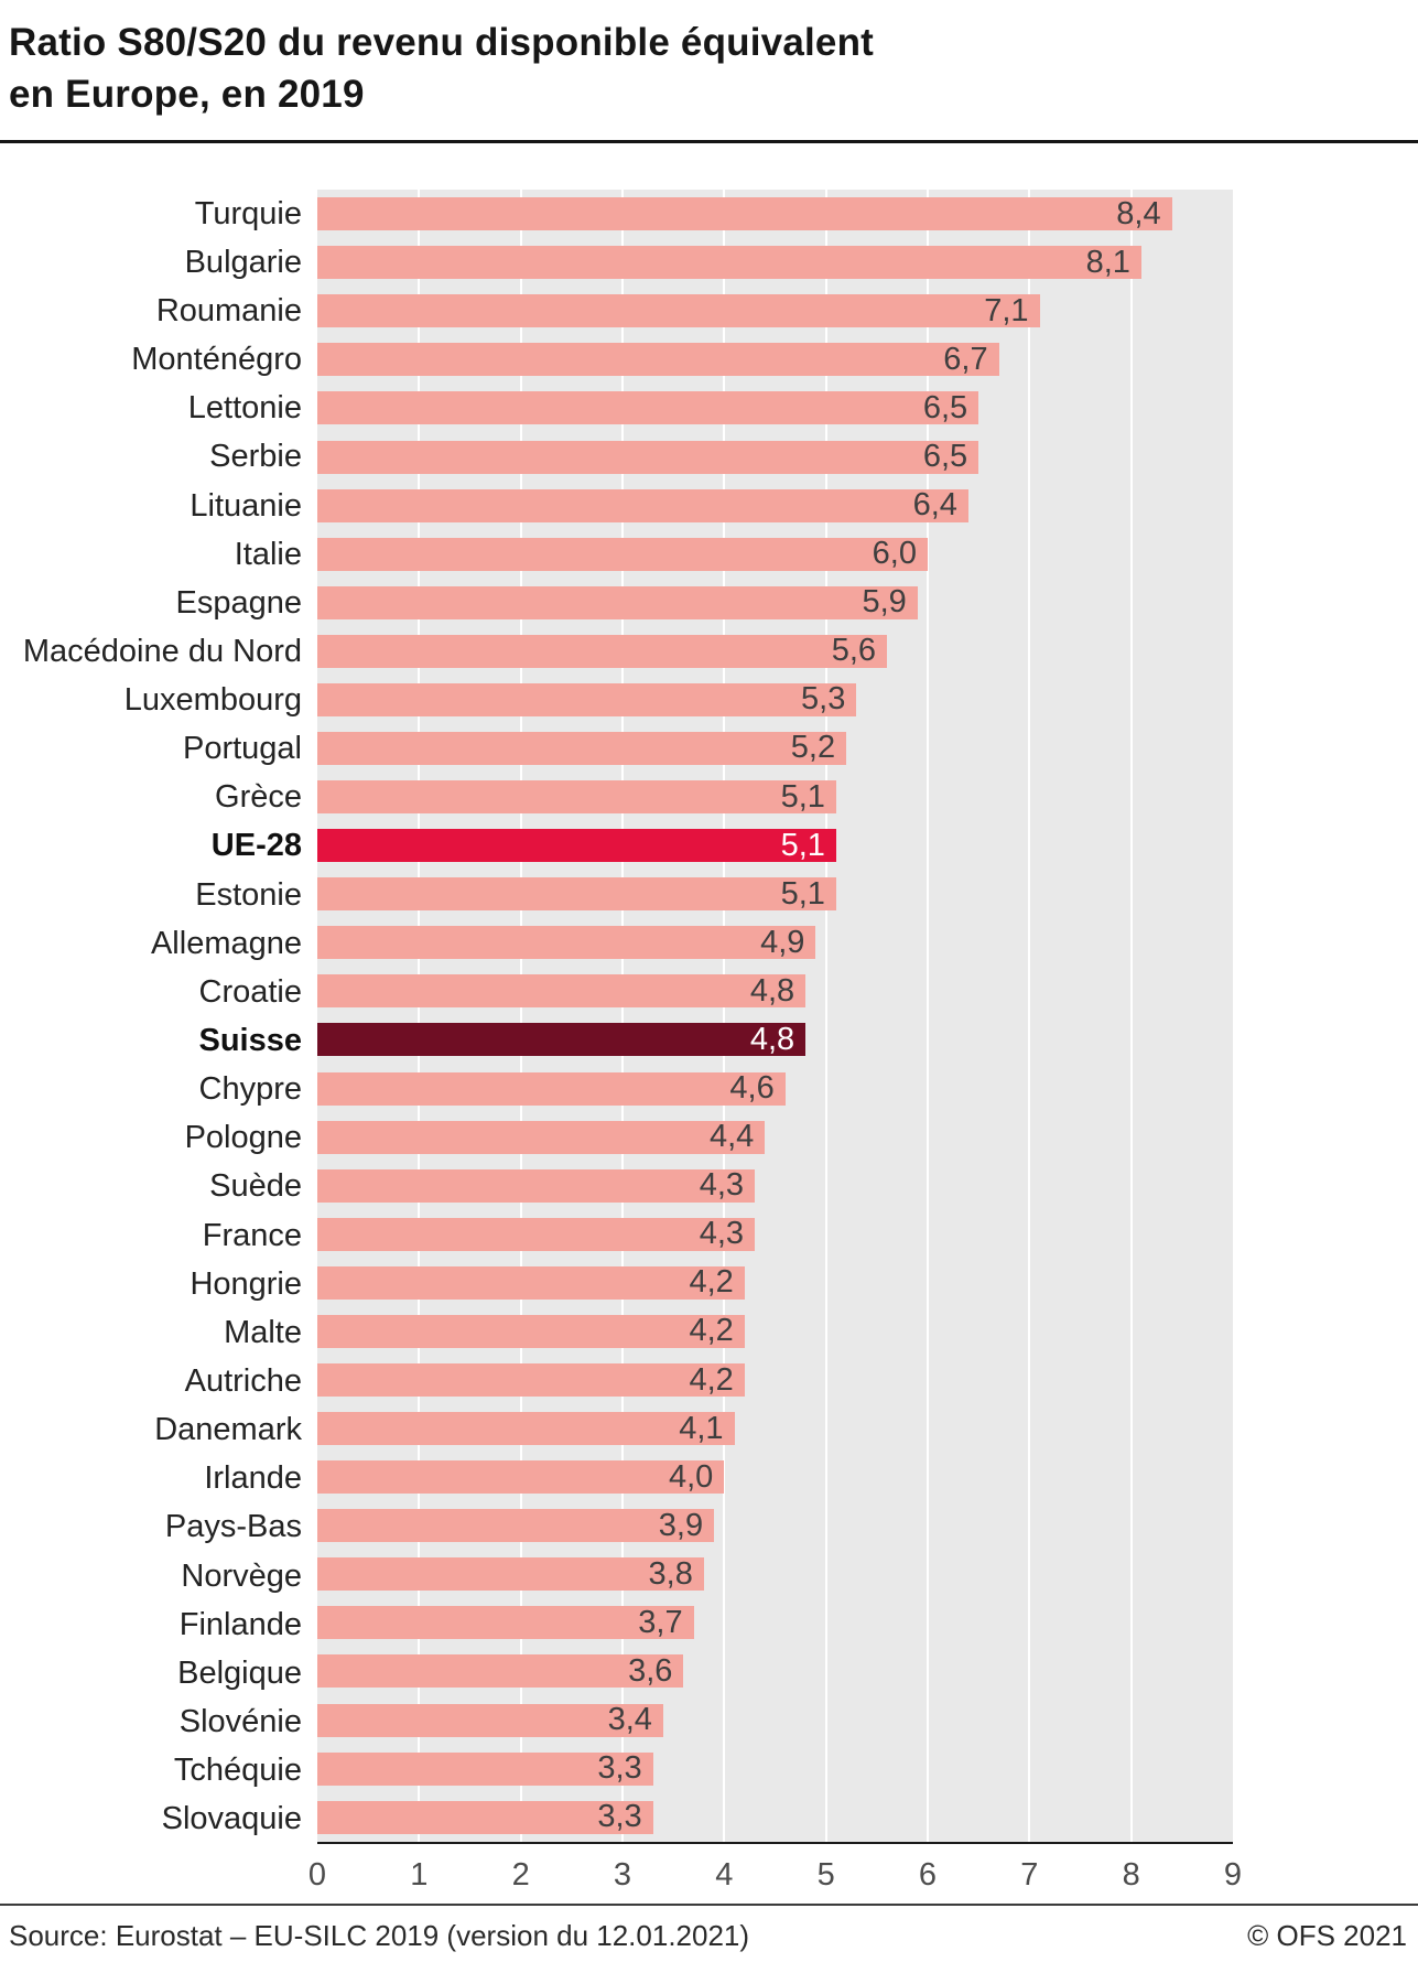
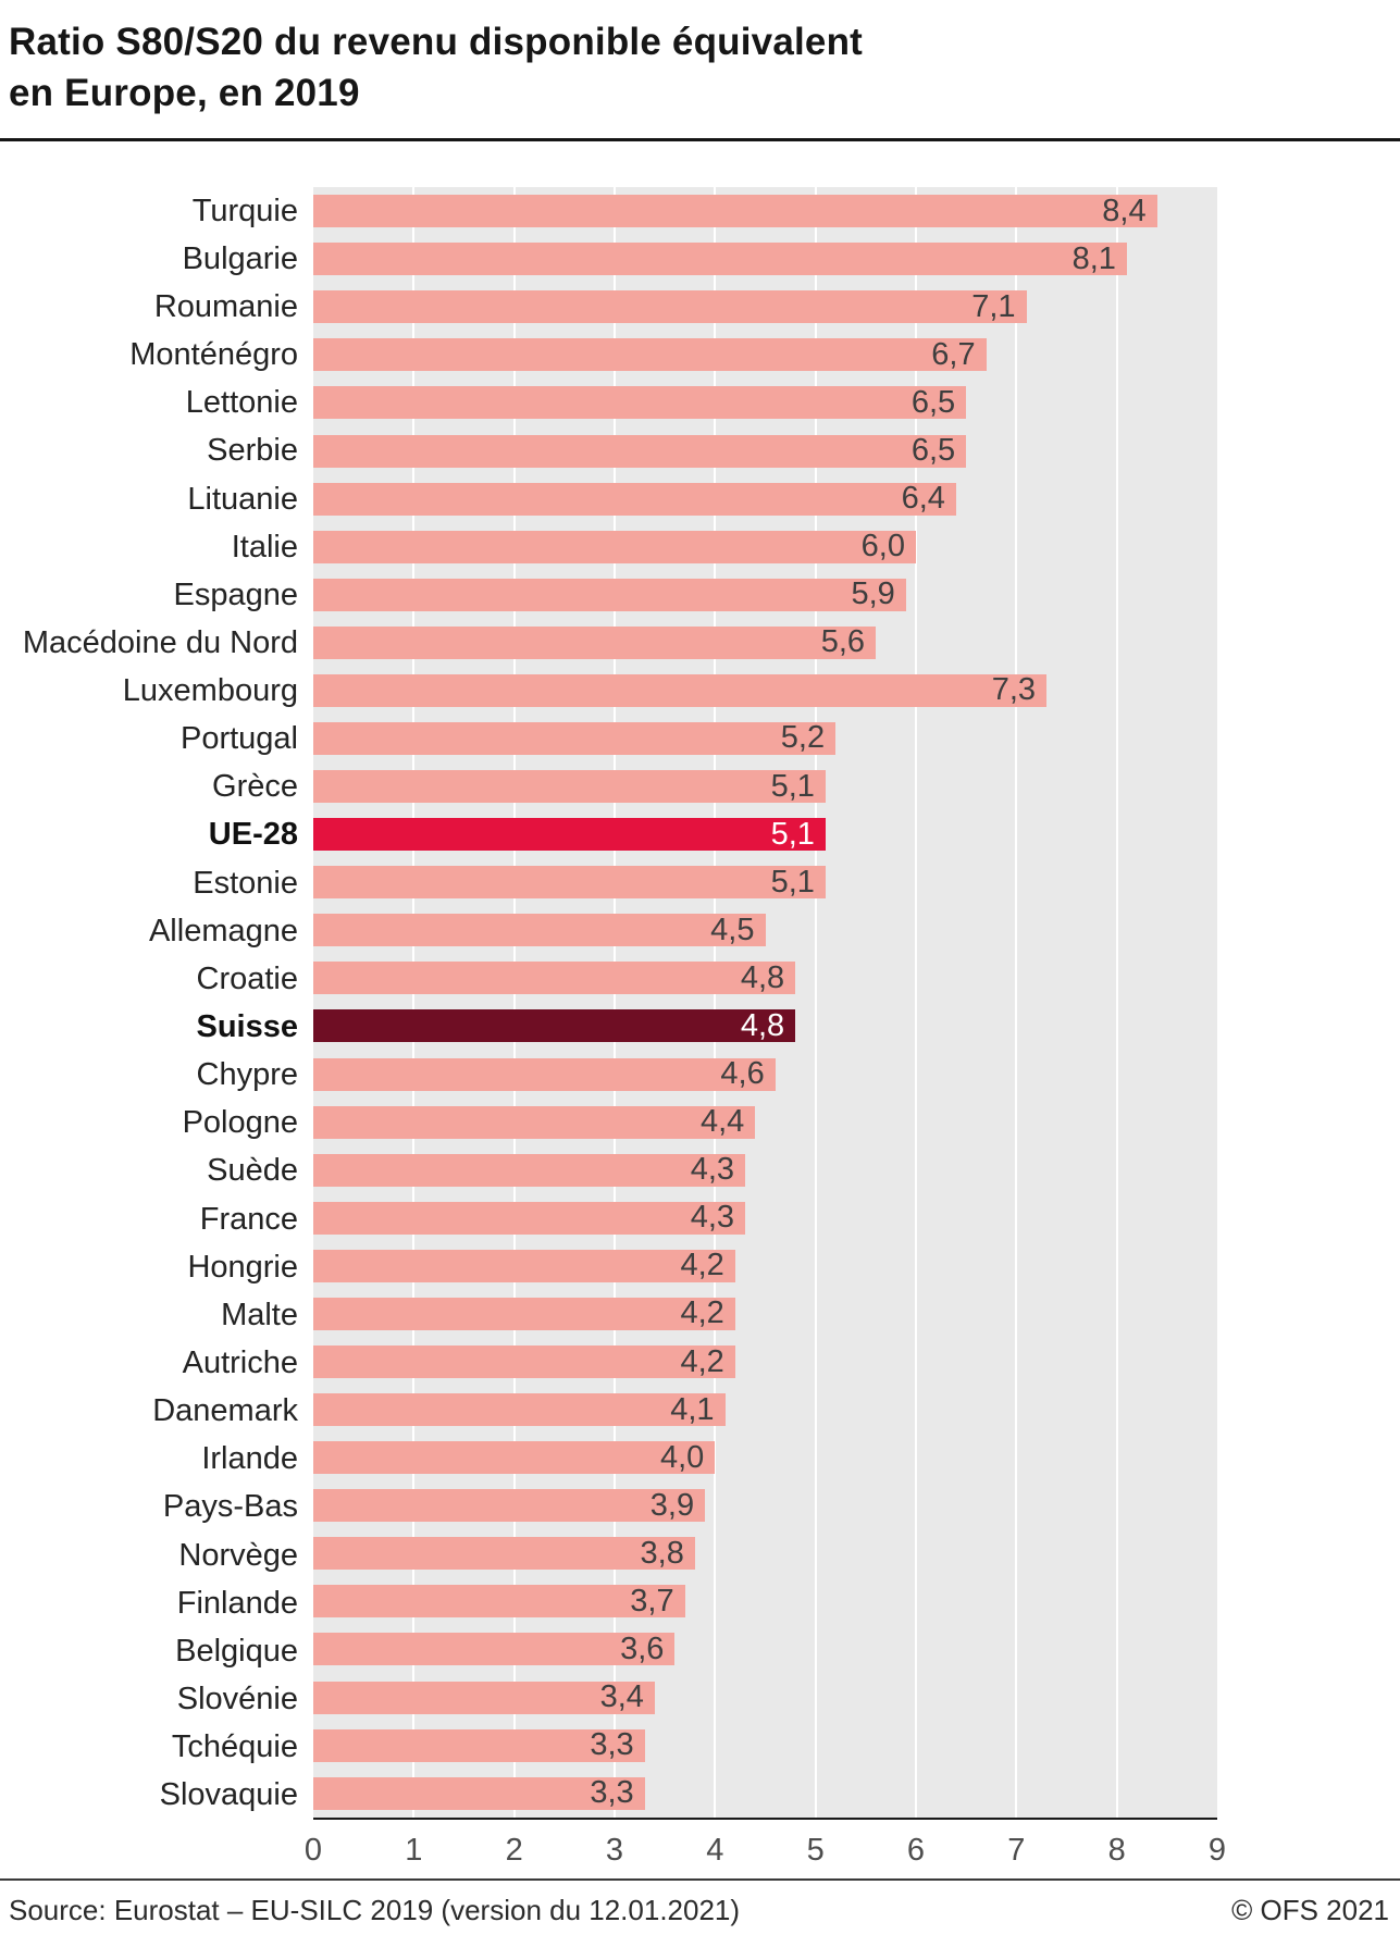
Luxembourg: 5,3 -> 7,3
Allemagne: 4,9 -> 4,5
